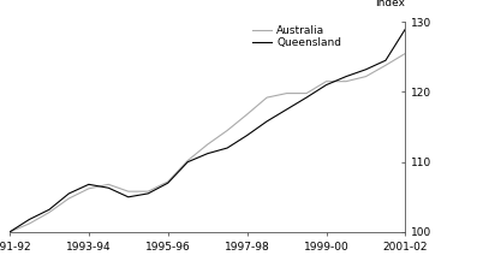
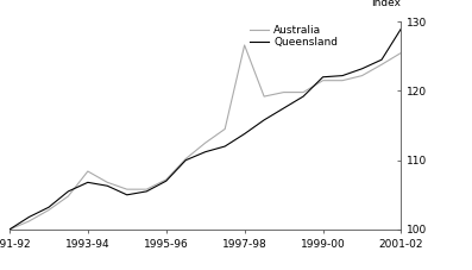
Australia/1993-94: 106.2 -> 108.4
Australia/1997-98: 116.8 -> 126.6
Queensland/1999-00: 121.0 -> 122.0
